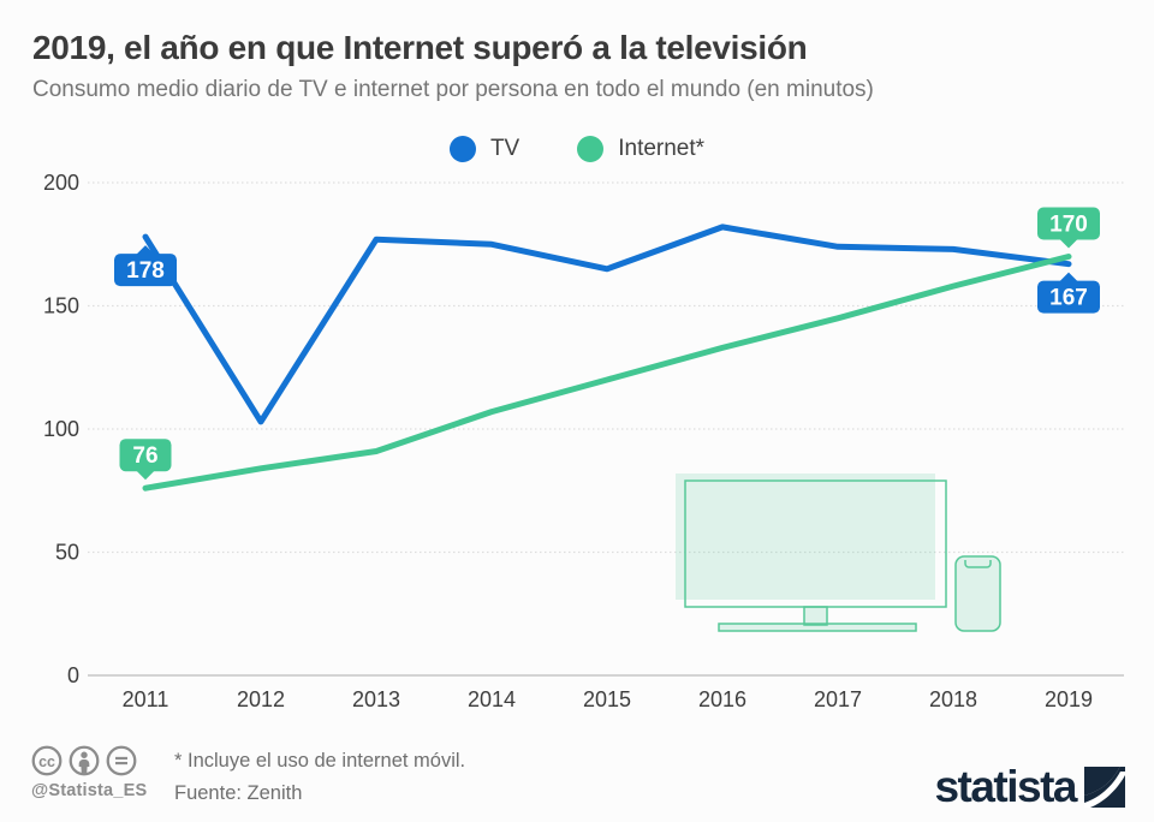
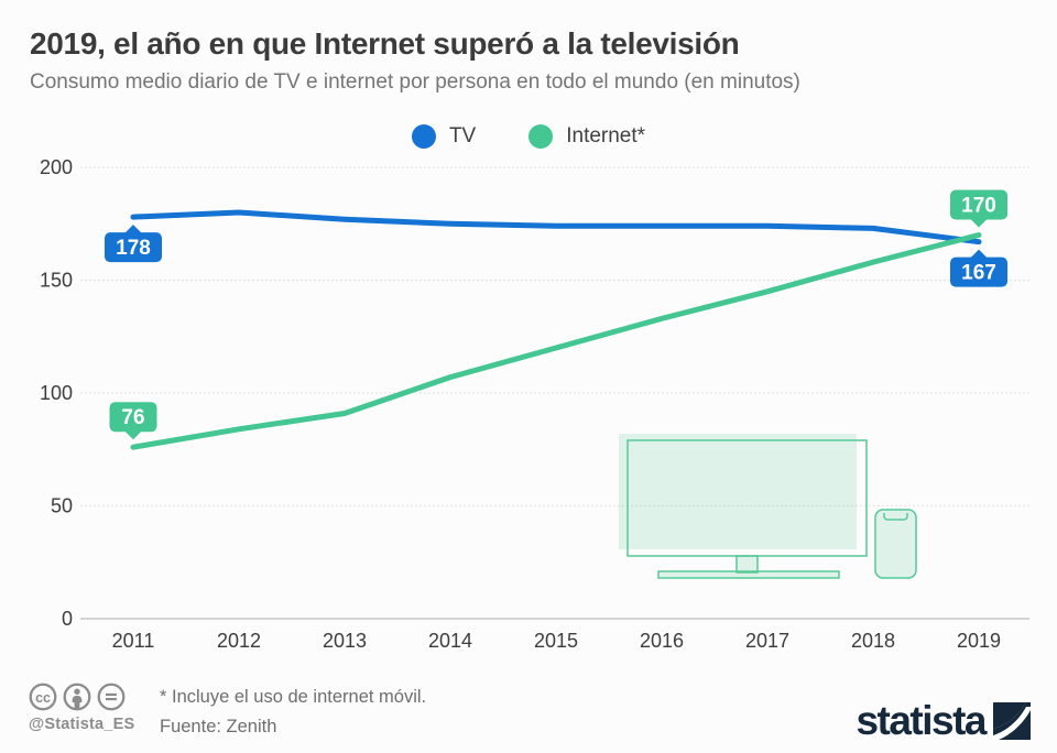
TV/2012: 103 -> 180
TV/2015: 165 -> 174
TV/2016: 182 -> 174
